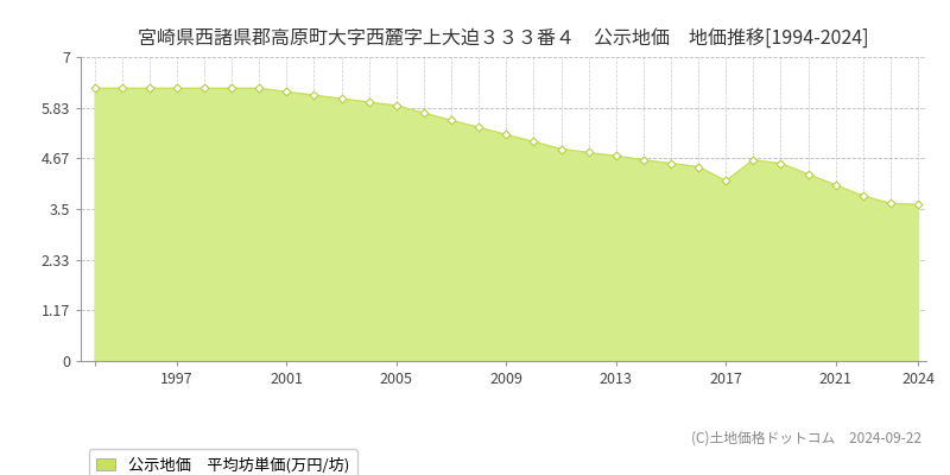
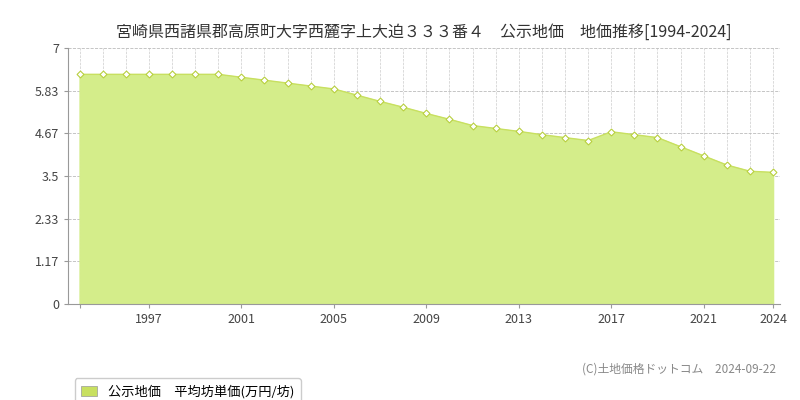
2017: 4.15 -> 4.71
